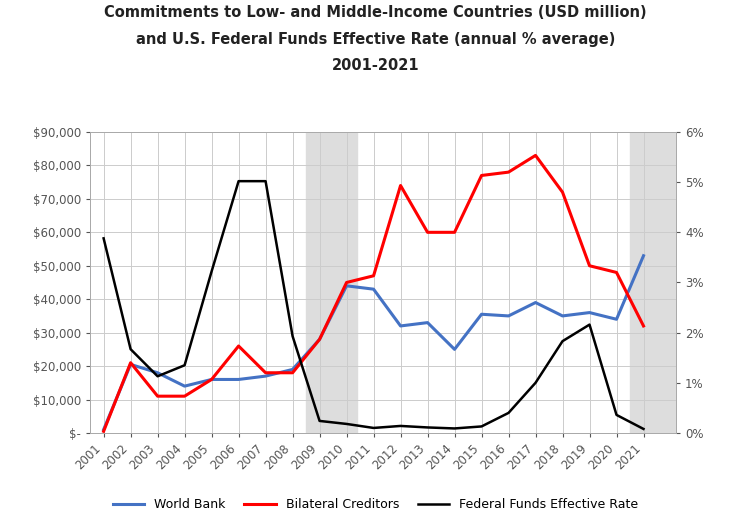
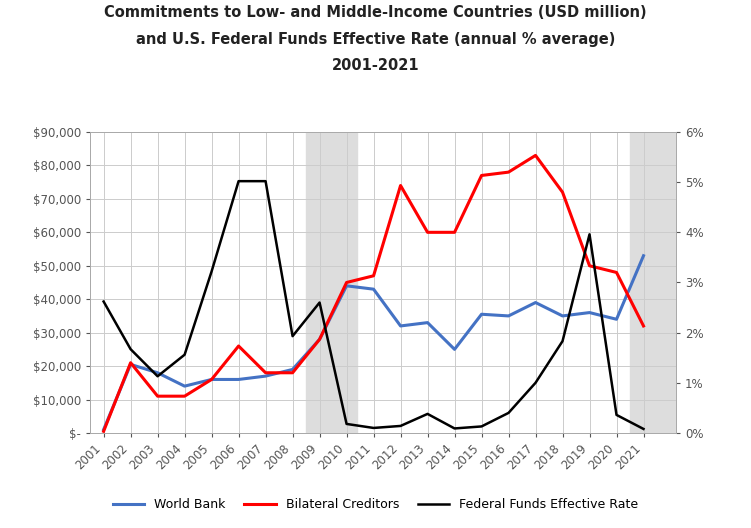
Federal Funds Effective Rate/2001: 3.88% -> 2.62%
Federal Funds Effective Rate/2004: 1.35% -> 1.56%
Federal Funds Effective Rate/2009: 0.24% -> 2.60%
Federal Funds Effective Rate/2013: 0.11% -> 0.38%
Federal Funds Effective Rate/2019: 2.16% -> 3.96%
